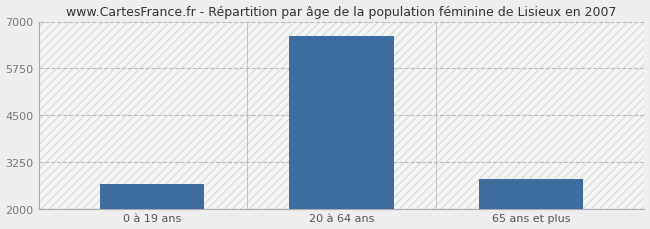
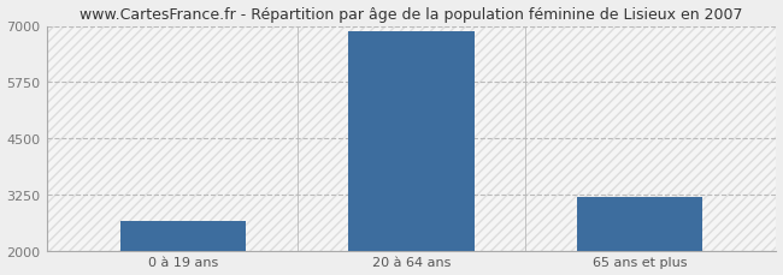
20 à 64 ans: 6600 -> 6870
65 ans et plus: 2800 -> 3180
